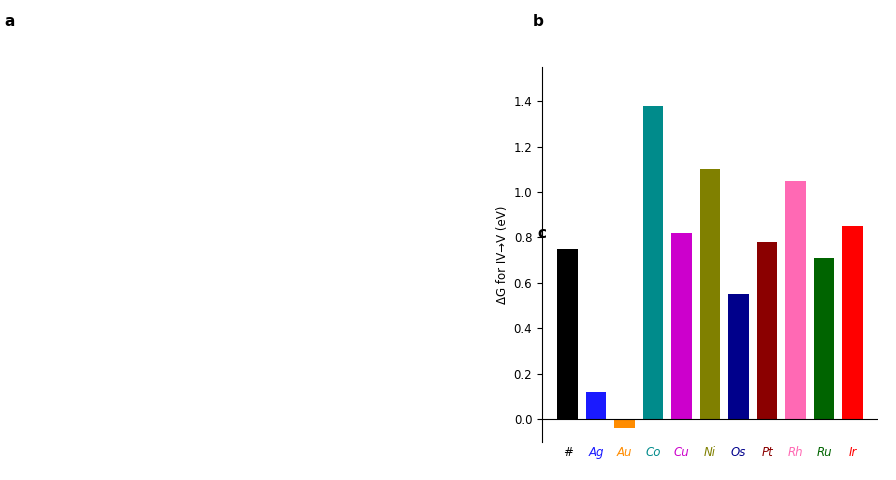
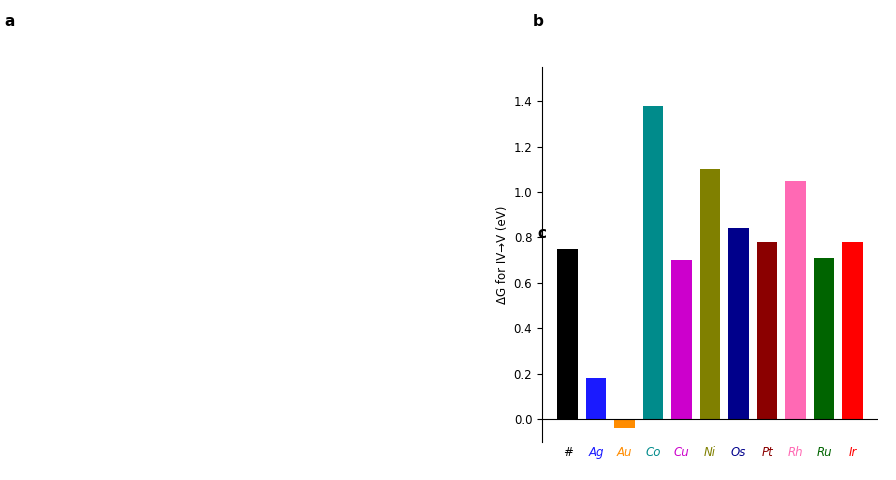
Ag: 0.12 -> 0.18
Cu: 0.82 -> 0.70
Os: 0.55 -> 0.84
Ir: 0.85 -> 0.78
